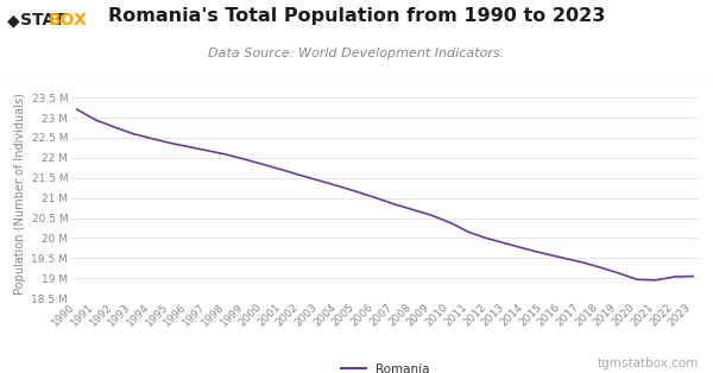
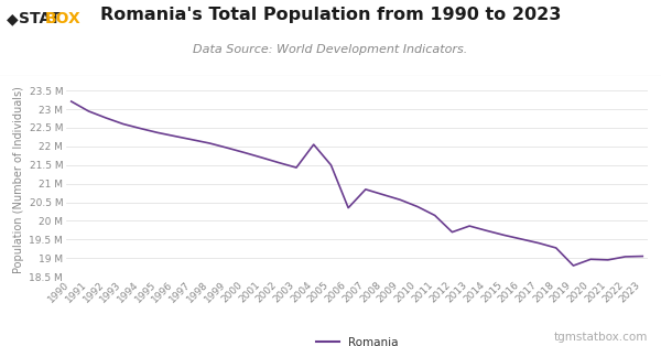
2004: 21.30 M -> 22.05 M
2005: 21.15 M -> 21.50 M
2006: 21.00 M -> 20.35 M
2012: 19.99 M -> 19.70 M
2019: 19.13 M -> 18.80 M
